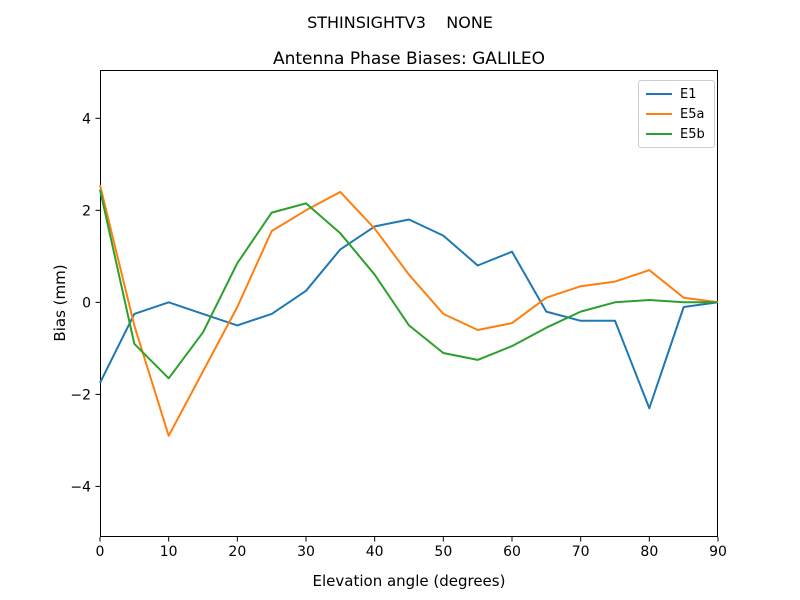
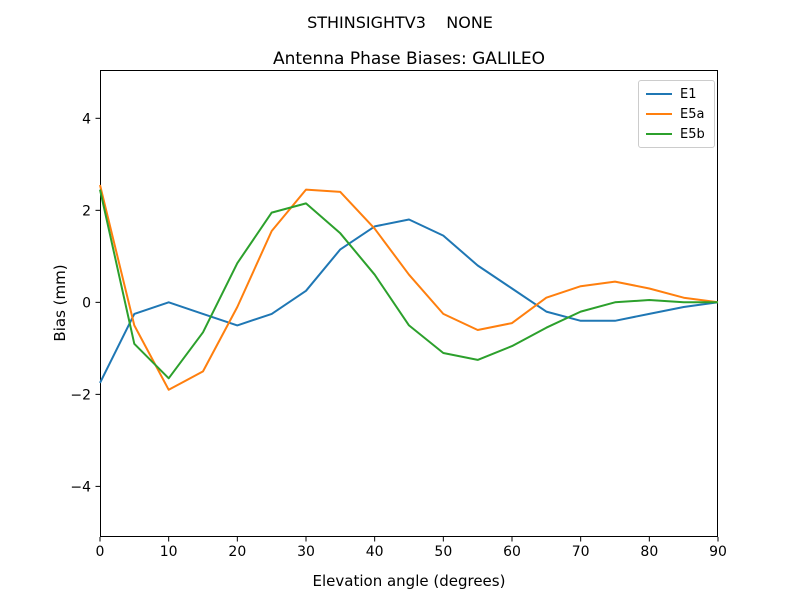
E5a/10: -2.9 -> -1.9
E5a/30: 2.0 -> 2.5
E1/60: 1.1 -> 0.3
E1/80: -2.3 -> -0.2
E5a/80: 0.7 -> 0.3
